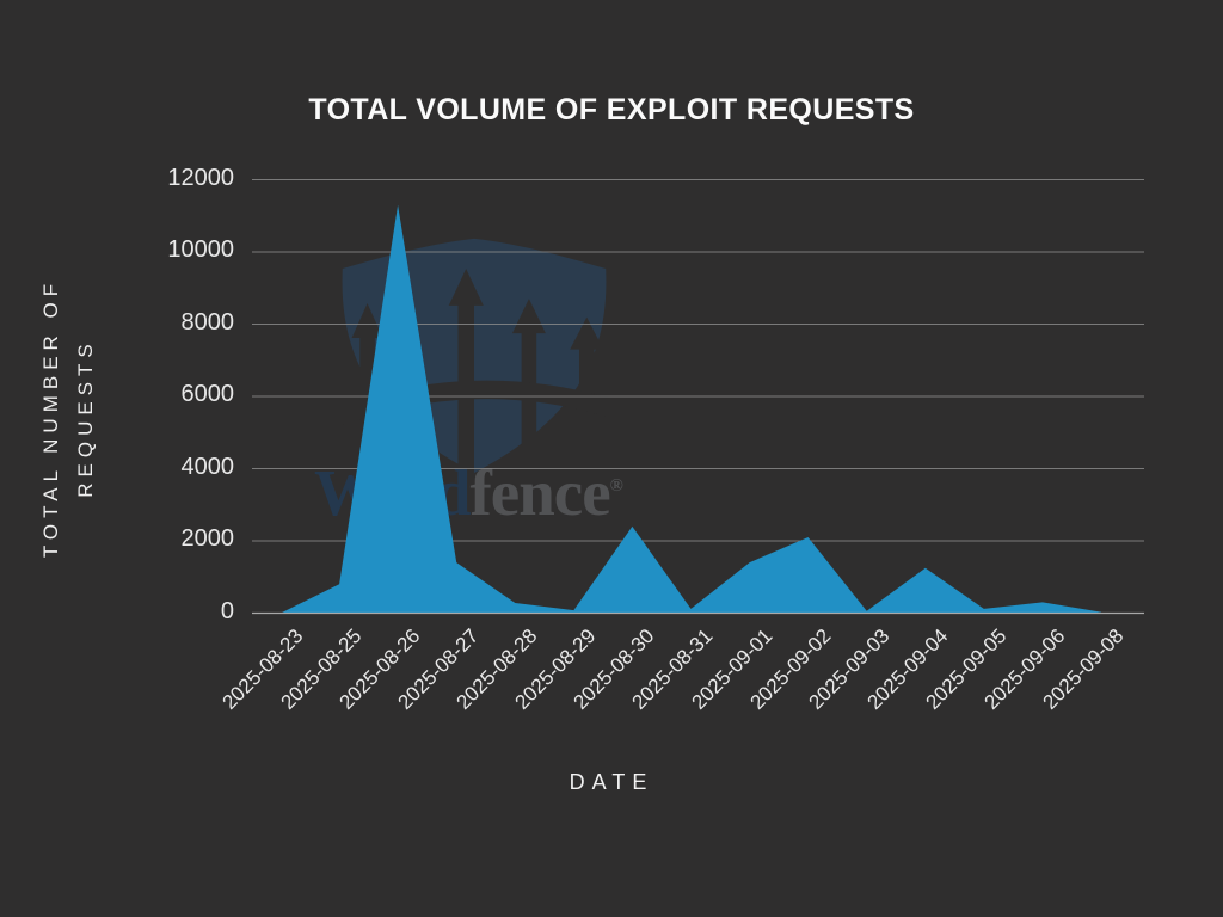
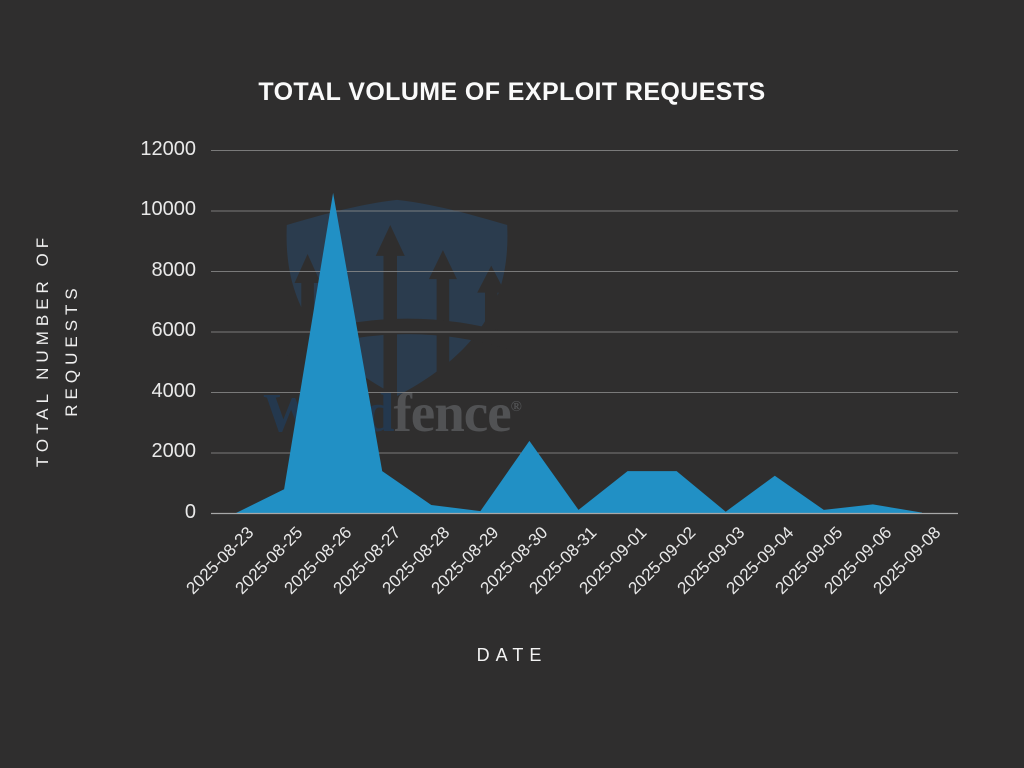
2025-08-26: 11300 -> 10600
2025-09-02: 2100 -> 1400
